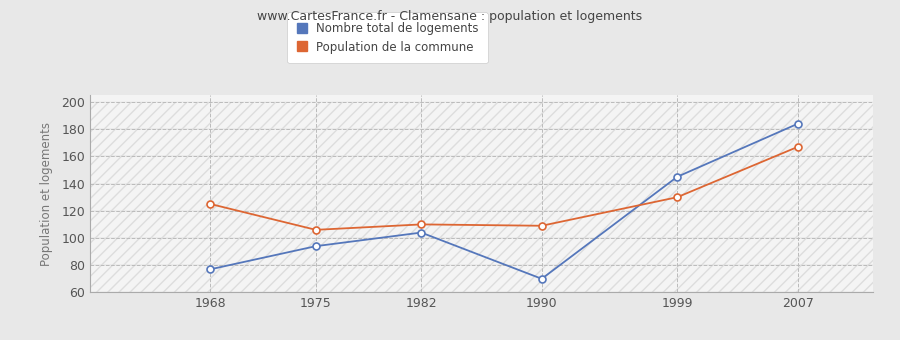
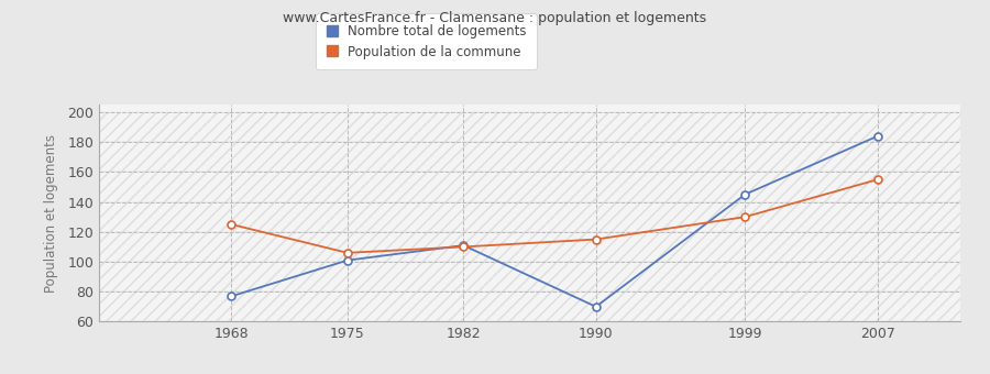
Nombre total de logements/1975: 94 -> 101
Nombre total de logements/1982: 104 -> 111
Population de la commune/1990: 109 -> 115
Population de la commune/2007: 167 -> 155
